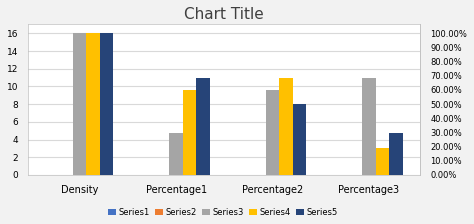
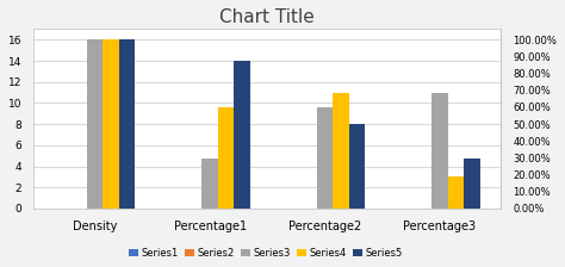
Series5/Percentage1: 11.0 -> 14.0
